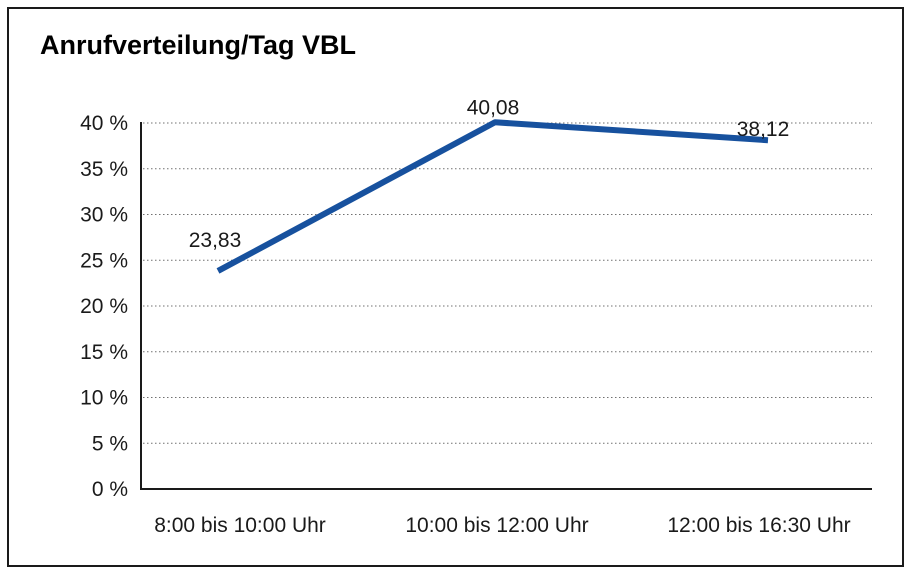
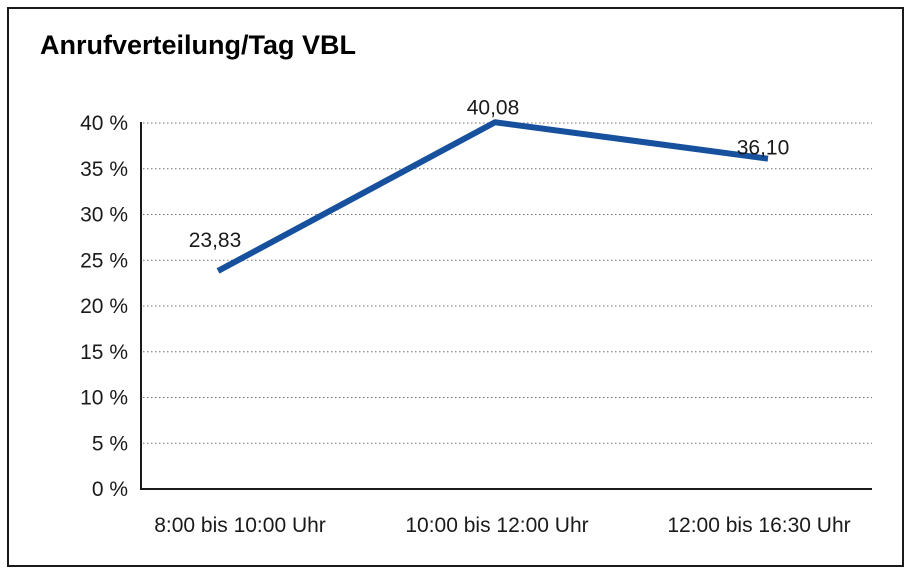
12:00 bis 16:30 Uhr: 38,12 -> 36,10
